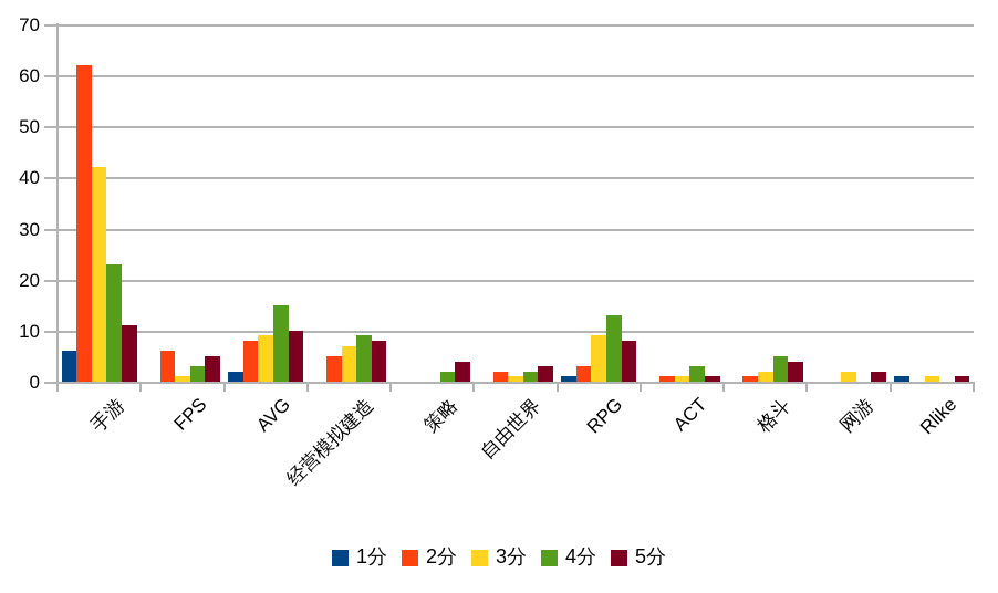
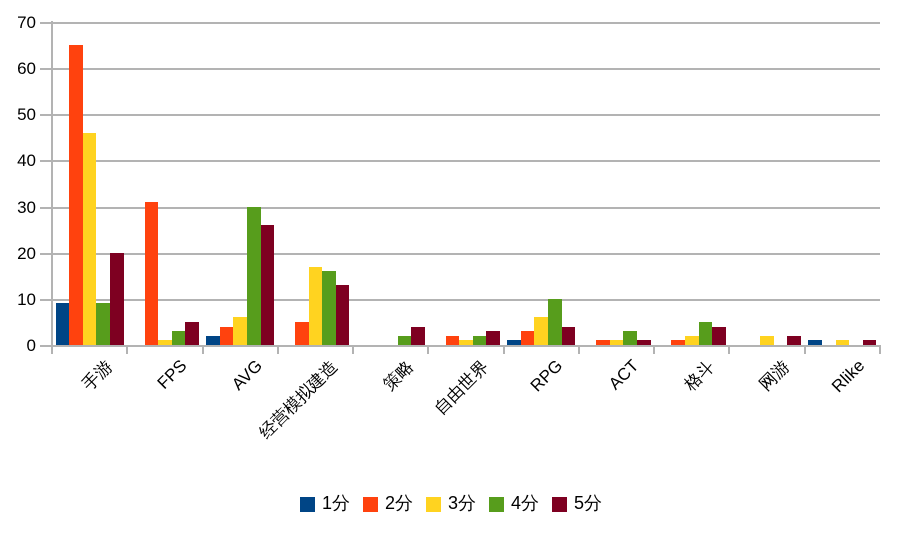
1分/手游: 6 -> 9
2分/手游: 62 -> 65
3分/手游: 42 -> 46
4分/手游: 23 -> 9
5分/手游: 11 -> 20
2分/FPS: 6 -> 31
2分/AVG: 8 -> 4
3分/AVG: 9 -> 6
4分/AVG: 15 -> 30
5分/AVG: 10 -> 26
3分/经营模拟建造: 7 -> 17
4分/经营模拟建造: 9 -> 16
5分/经营模拟建造: 8 -> 13
3分/RPG: 9 -> 6
4分/RPG: 13 -> 10
5分/RPG: 8 -> 4
